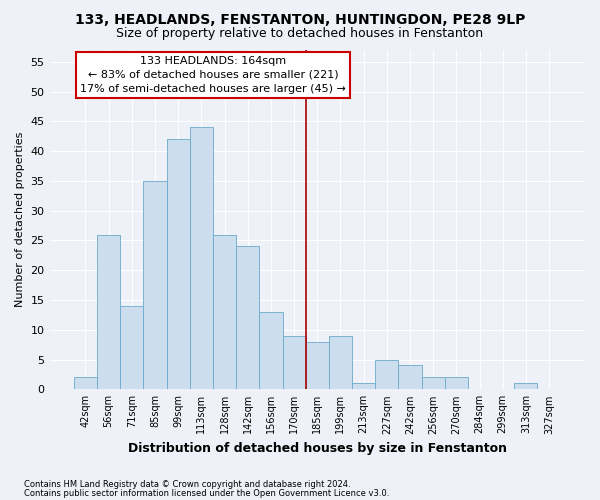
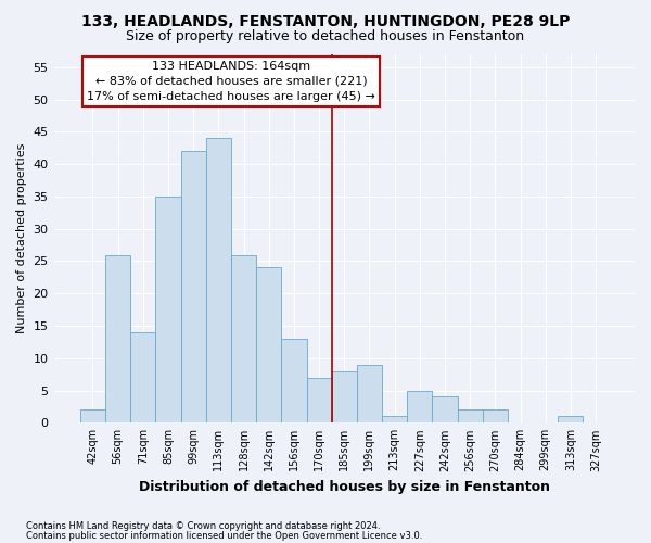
170sqm: 9 -> 7
